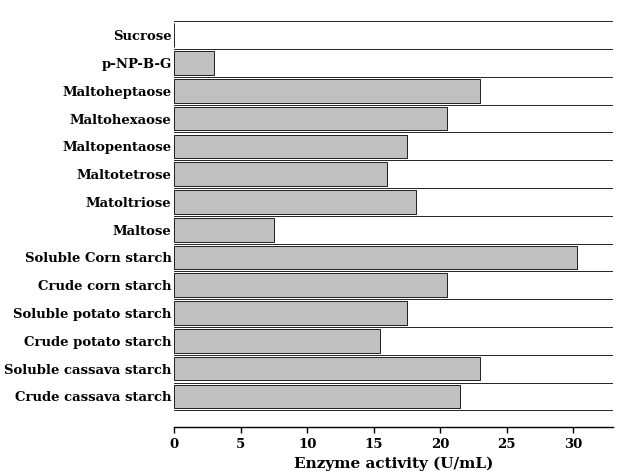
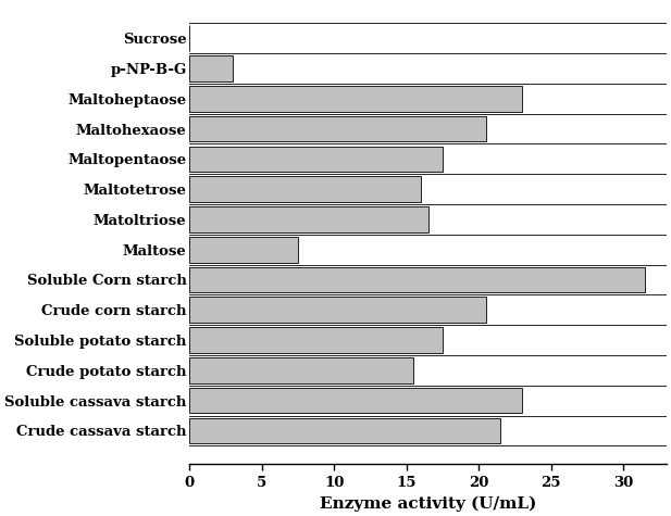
Matoltriose: 18.2 -> 16.5
Soluble Corn starch: 30.3 -> 31.5
